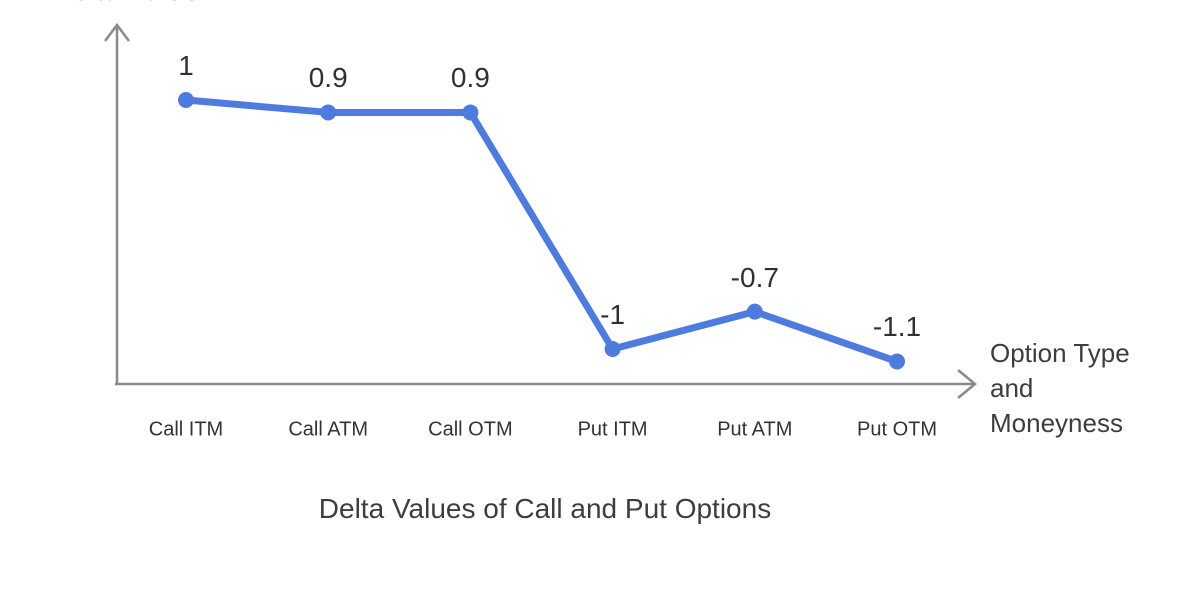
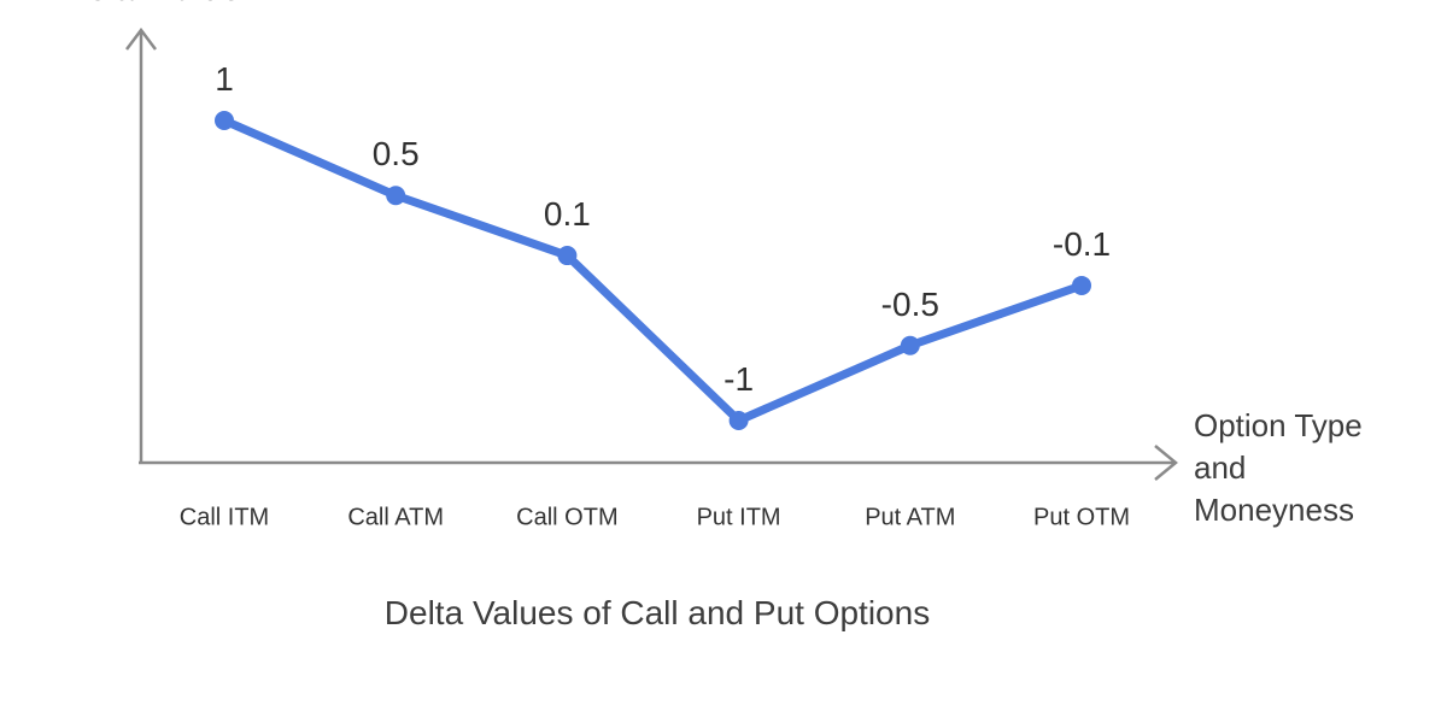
Call ATM: 0.9 -> 0.5
Call OTM: 0.9 -> 0.1
Put ATM: -0.7 -> -0.5
Put OTM: -1.1 -> -0.1
